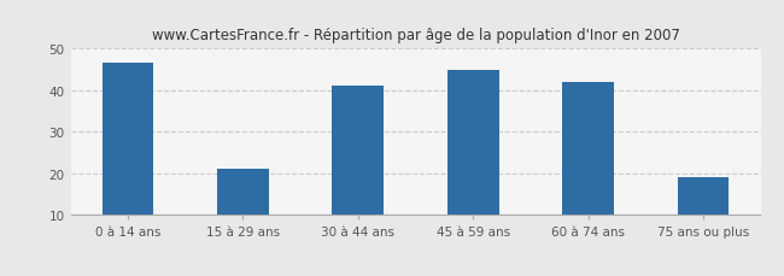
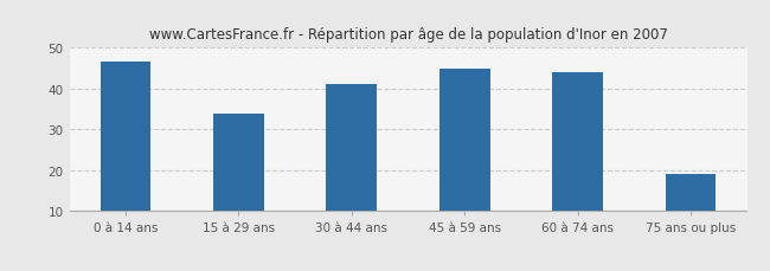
15 à 29 ans: 21.0 -> 34.0
60 à 74 ans: 42.0 -> 44.0
